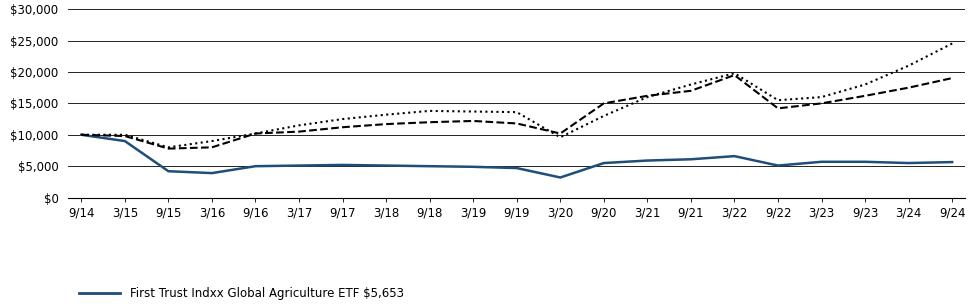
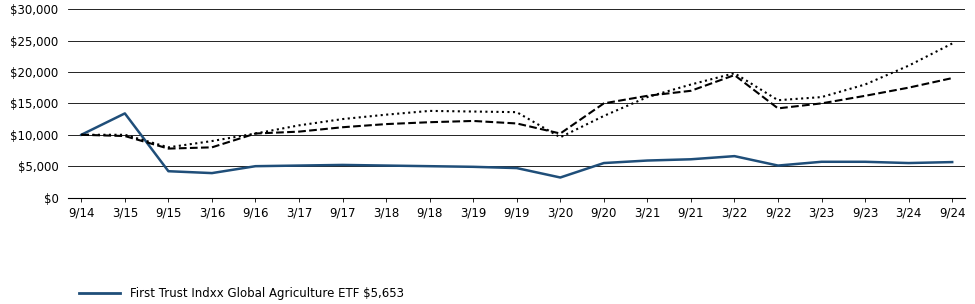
First Trust Indxx Global Agriculture ETF $5,653/3/15: $9,000 -> $13,400
